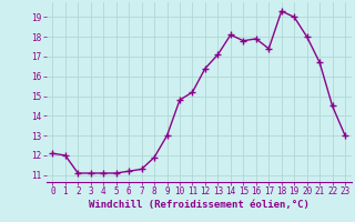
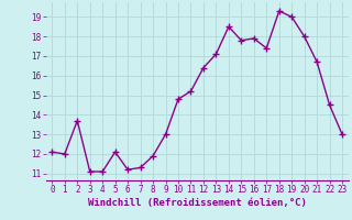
2: 11.1 -> 13.7
5: 11.1 -> 12.1
14: 18.1 -> 18.5
